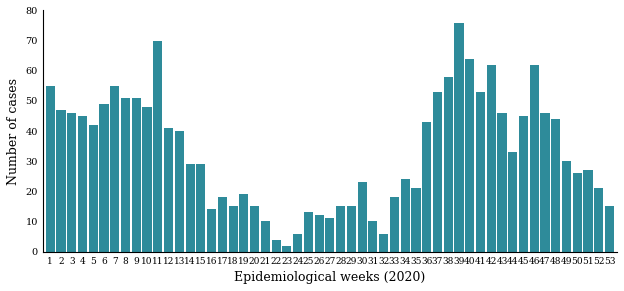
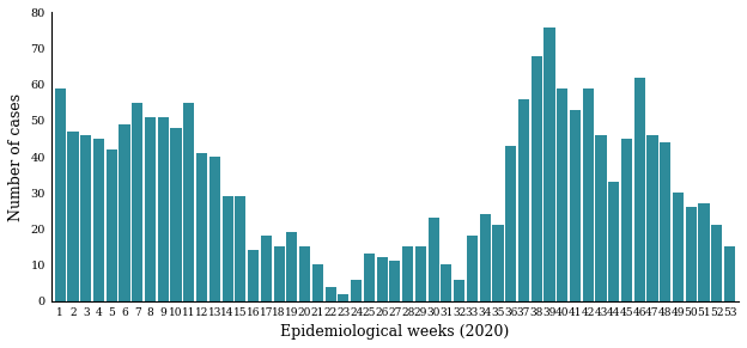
1: 55 -> 59
11: 70 -> 55
37: 53 -> 56
38: 58 -> 68
40: 64 -> 59
42: 62 -> 59
